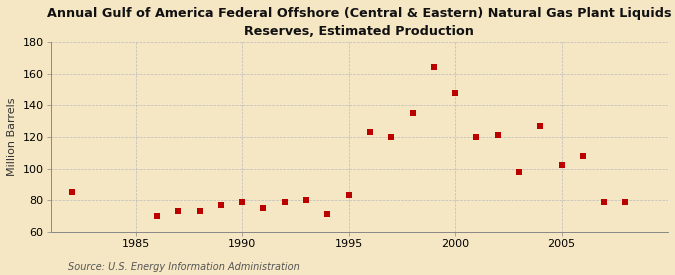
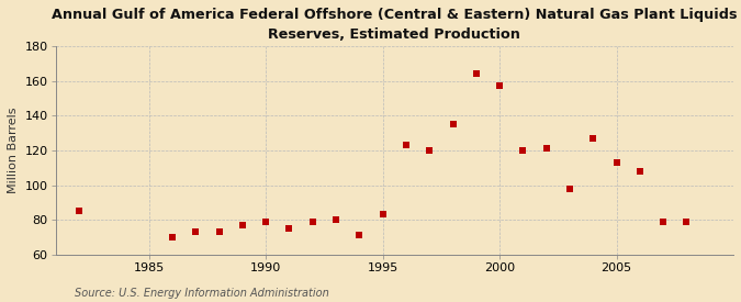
2000: 148 -> 157
2005: 102 -> 113
